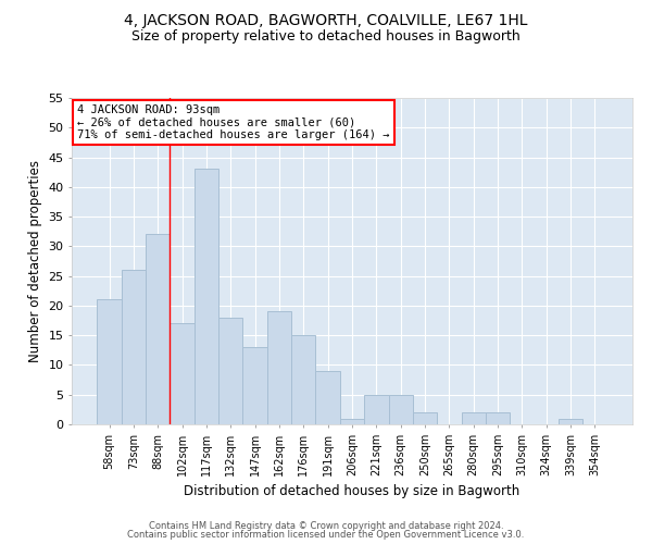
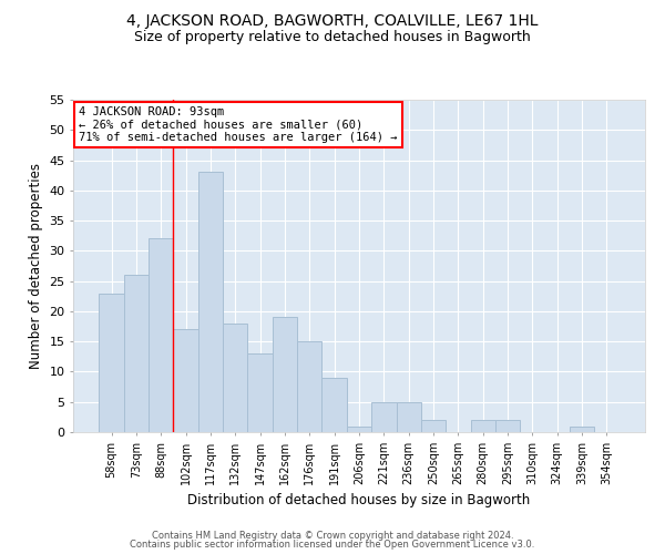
58sqm: 21 -> 23
